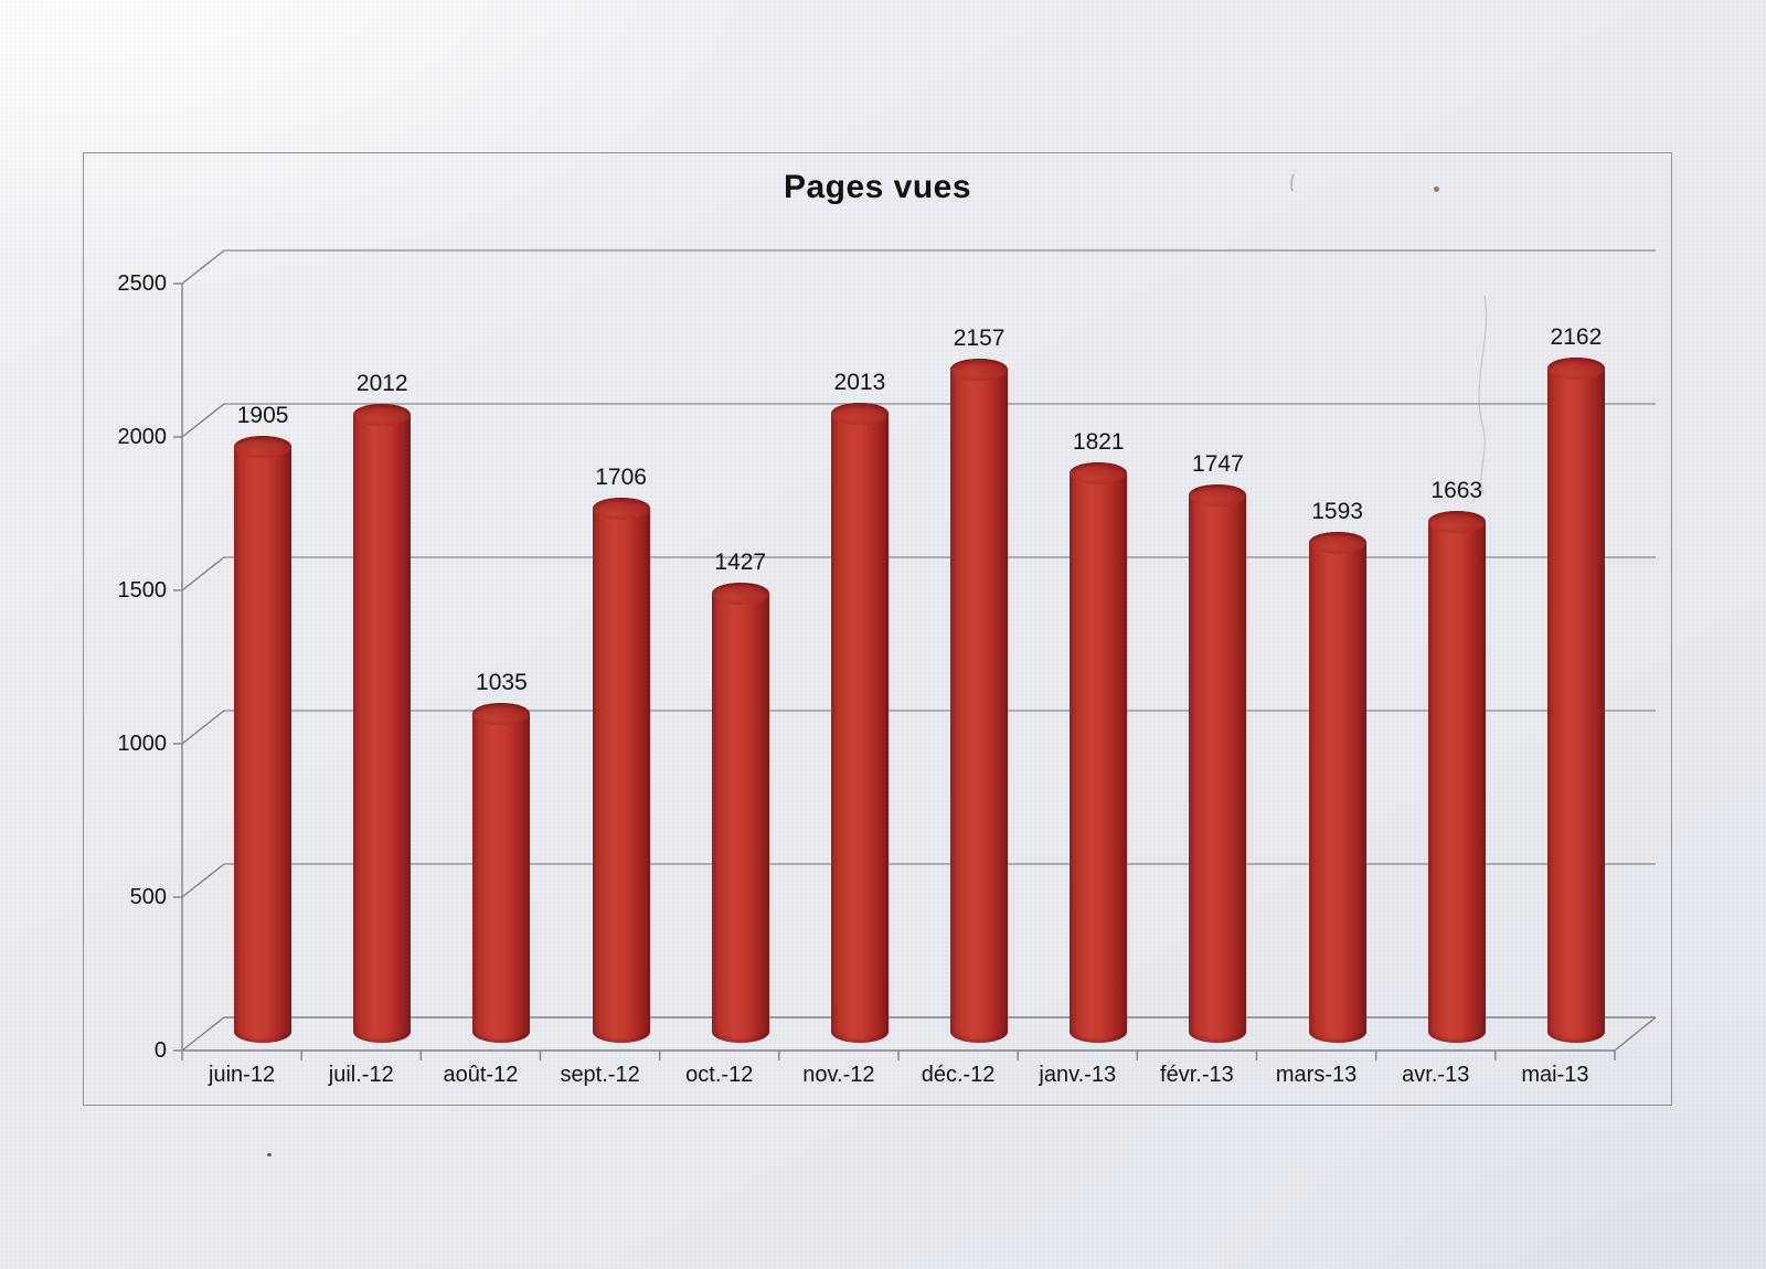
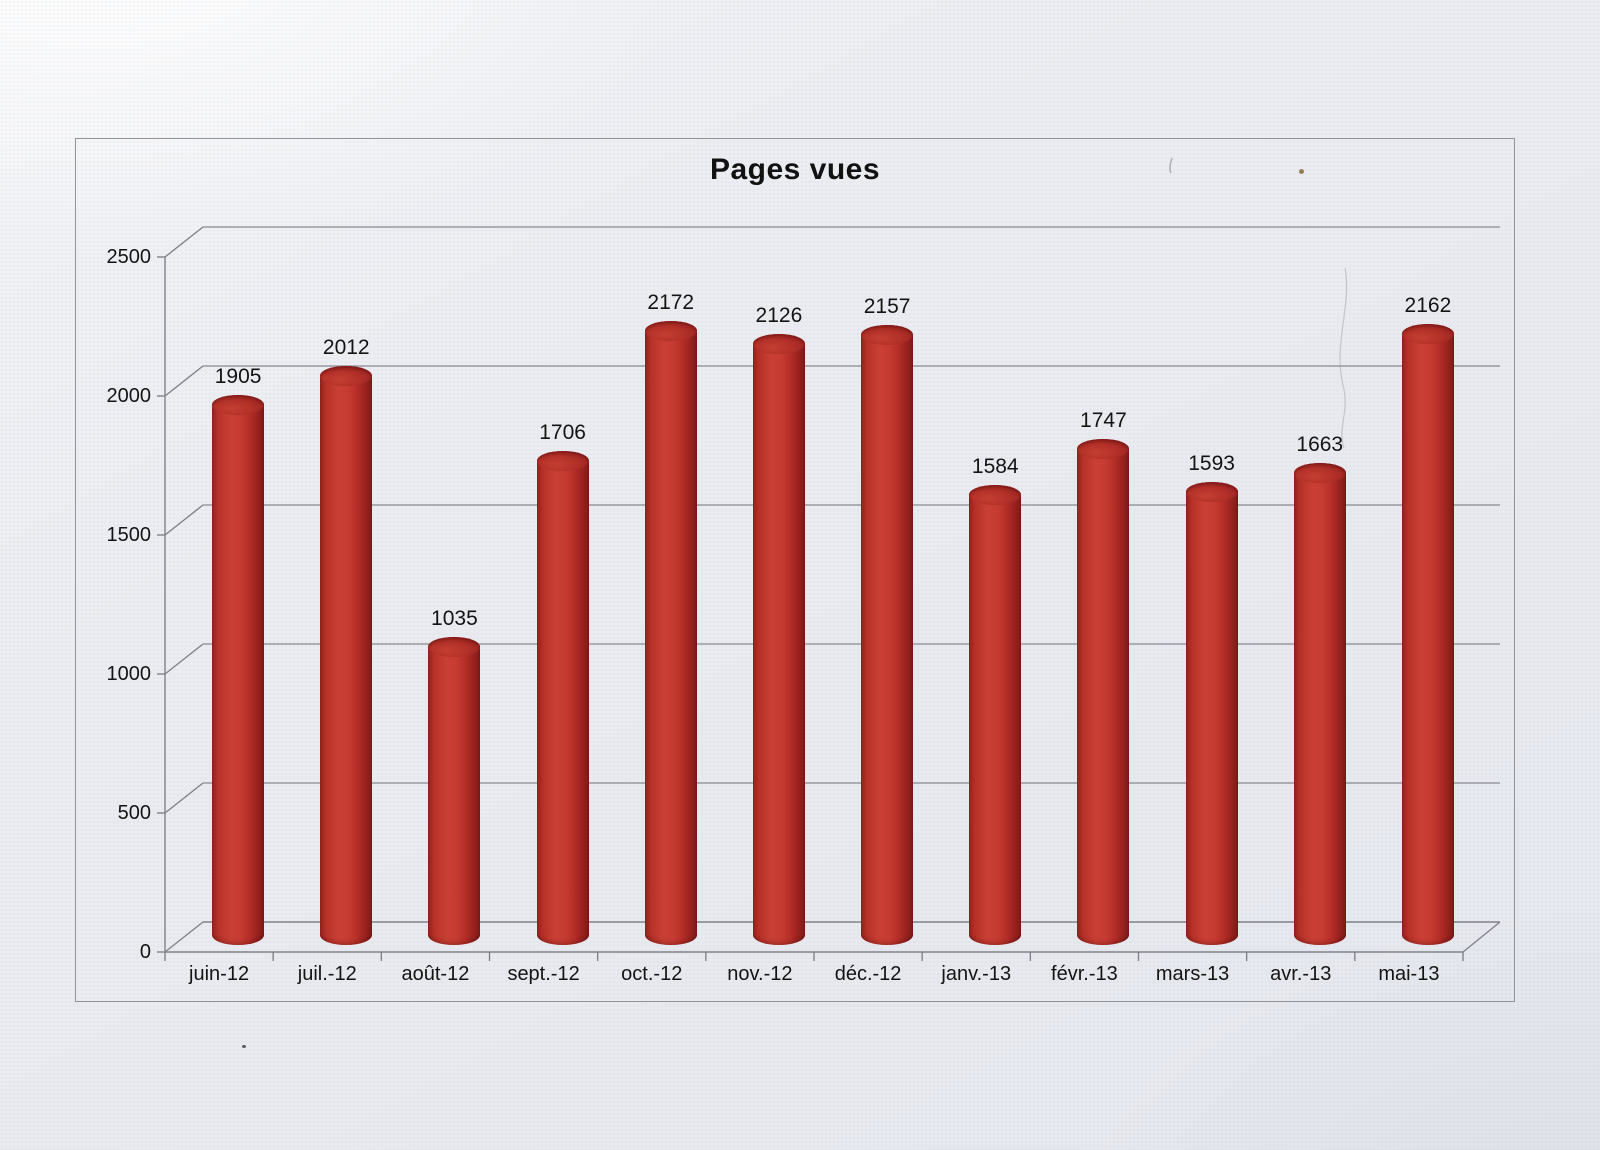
oct.-12: 1427 -> 2172
nov.-12: 2013 -> 2126
janv.-13: 1821 -> 1584
